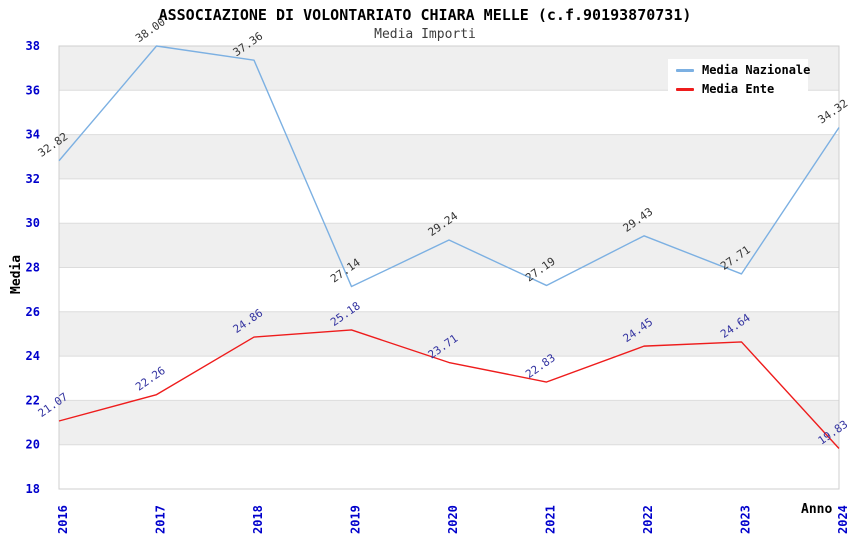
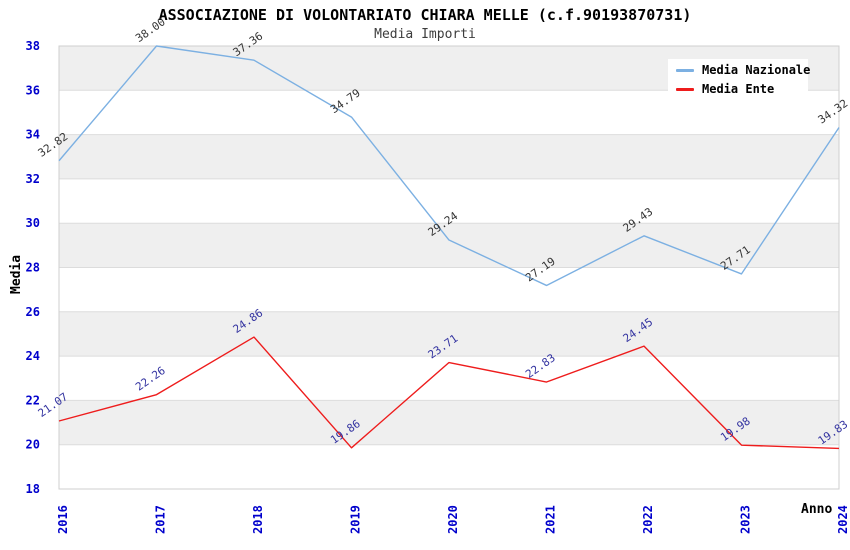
Media Nazionale/2019: 27.14 -> 34.79
Media Ente/2019: 25.18 -> 19.86
Media Ente/2023: 24.64 -> 19.98
